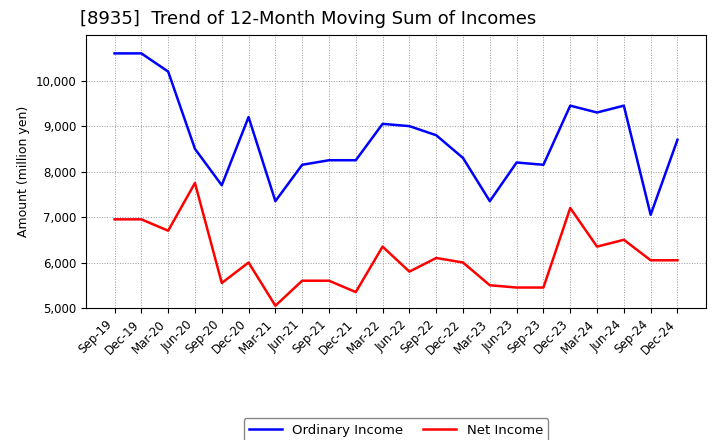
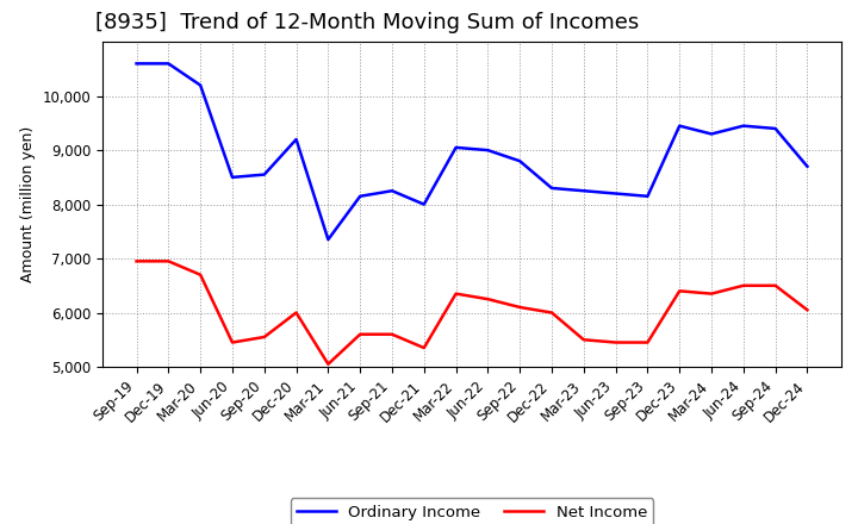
Net Income/Jun-20: 7,750 -> 5,450
Ordinary Income/Sep-20: 7,700 -> 8,550
Ordinary Income/Dec-21: 8,250 -> 8,000
Net Income/Jun-22: 5,800 -> 6,250
Ordinary Income/Mar-23: 7,350 -> 8,250
Net Income/Dec-23: 7,200 -> 6,400
Ordinary Income/Sep-24: 7,050 -> 9,400
Net Income/Sep-24: 6,050 -> 6,500
